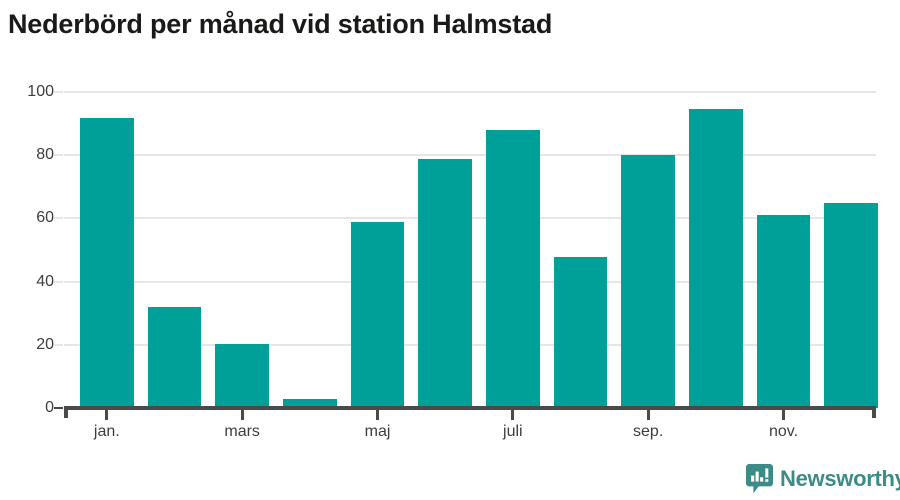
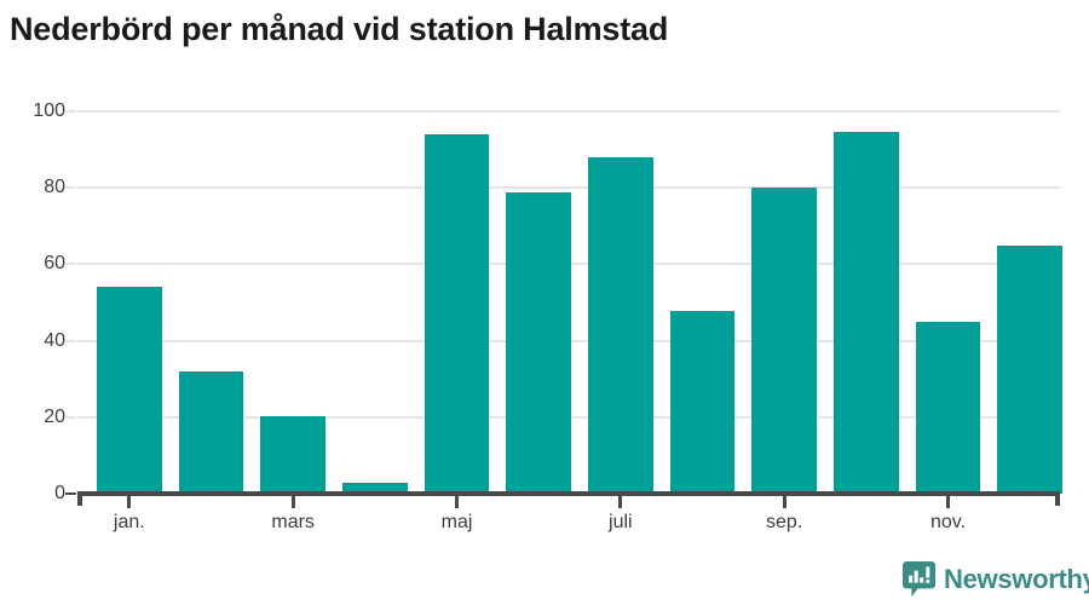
jan.: 92 -> 54
maj: 59 -> 94
nov.: 61 -> 45
